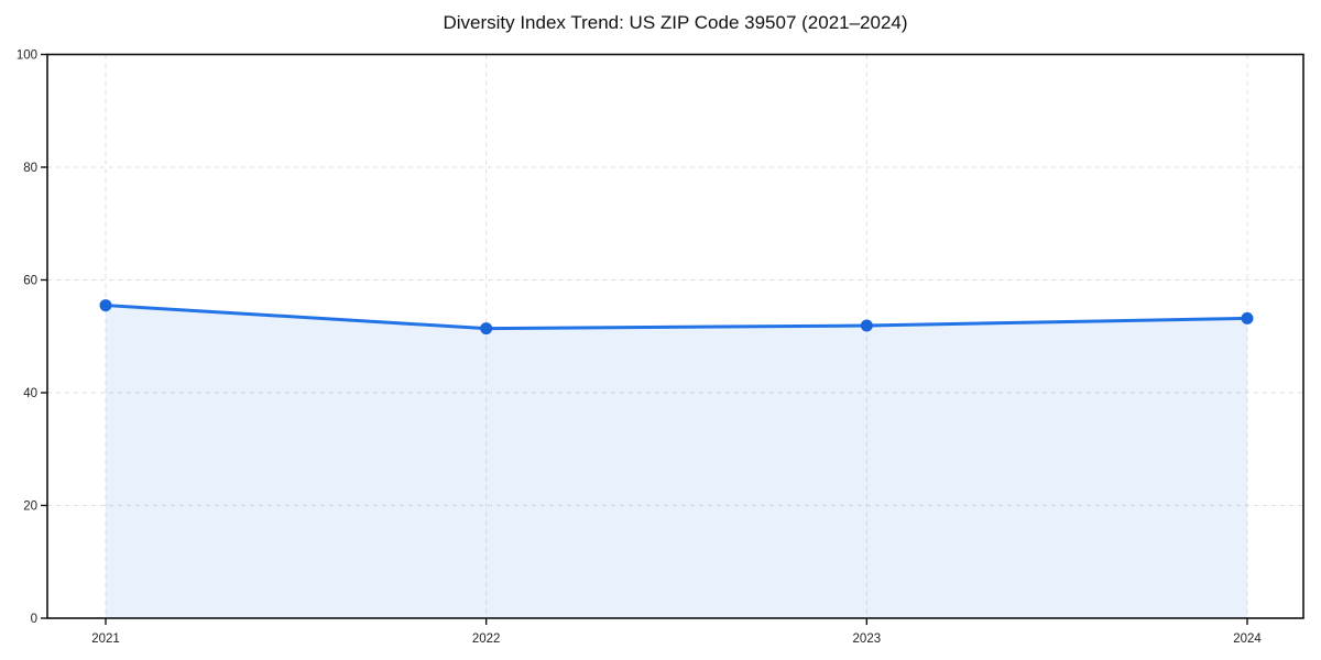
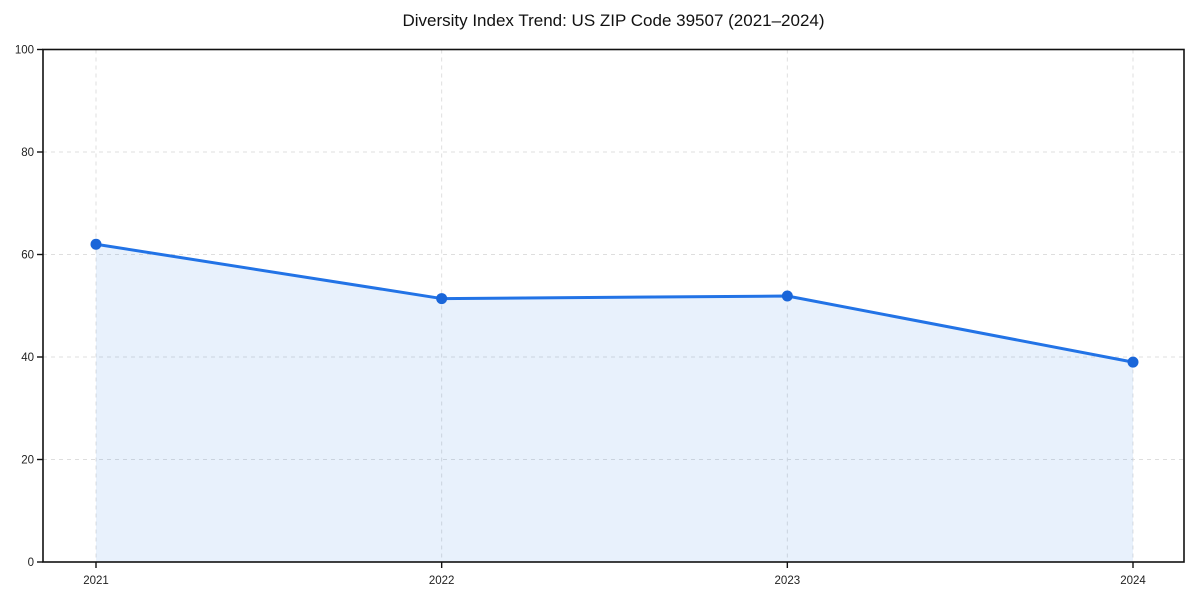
2021: 56 -> 62
2024: 53 -> 39
